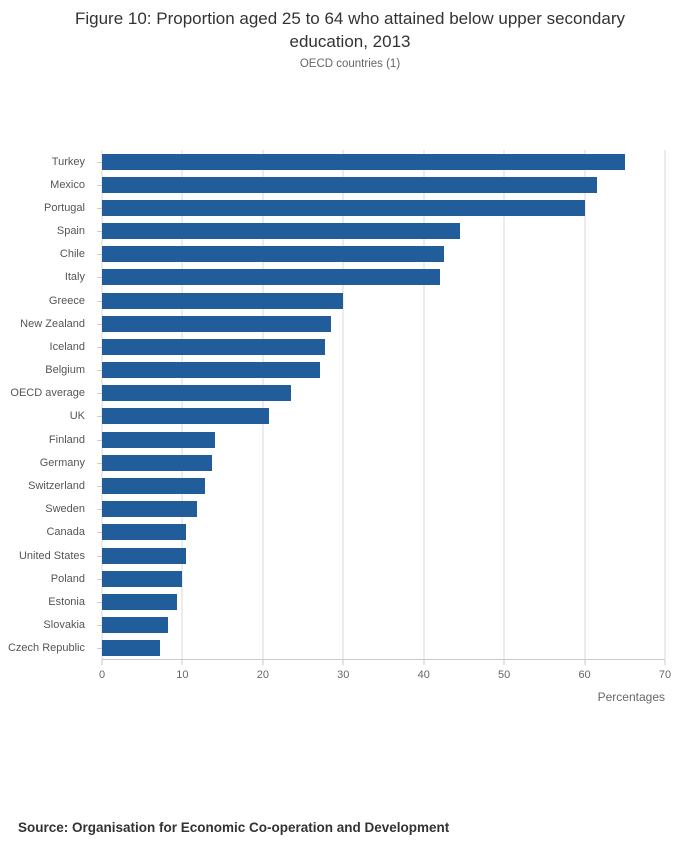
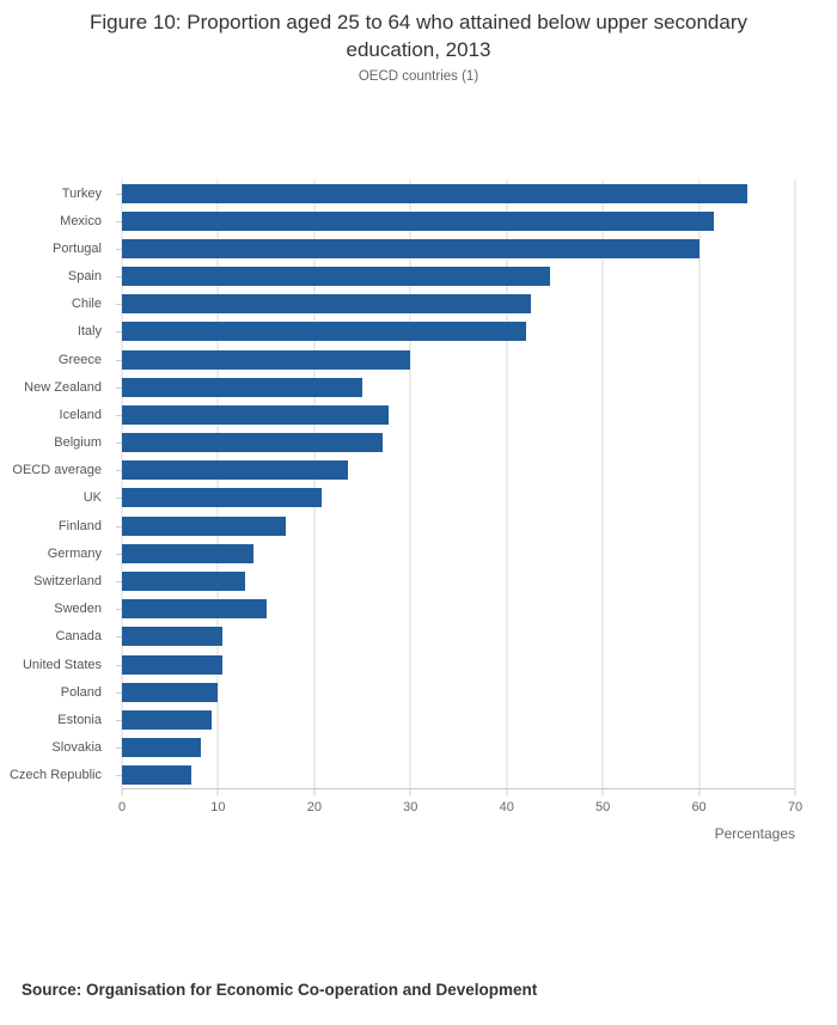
New Zealand: 28 -> 25
Finland: 14 -> 17
Sweden: 12 -> 15
